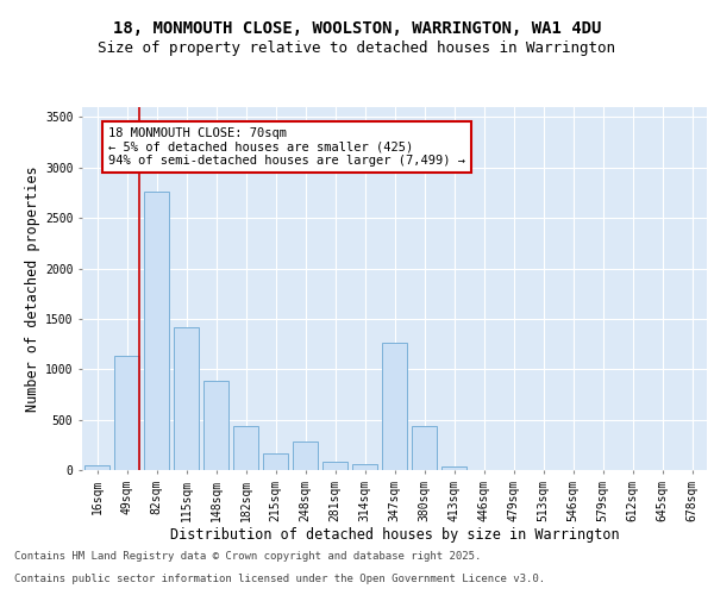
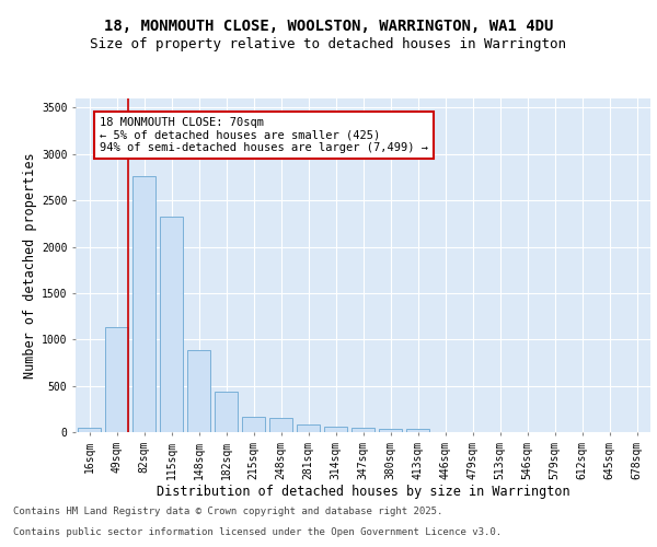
115sqm: 1420 -> 2330
248sqm: 280 -> 160
347sqm: 1260 -> 40
380sqm: 440 -> 40
